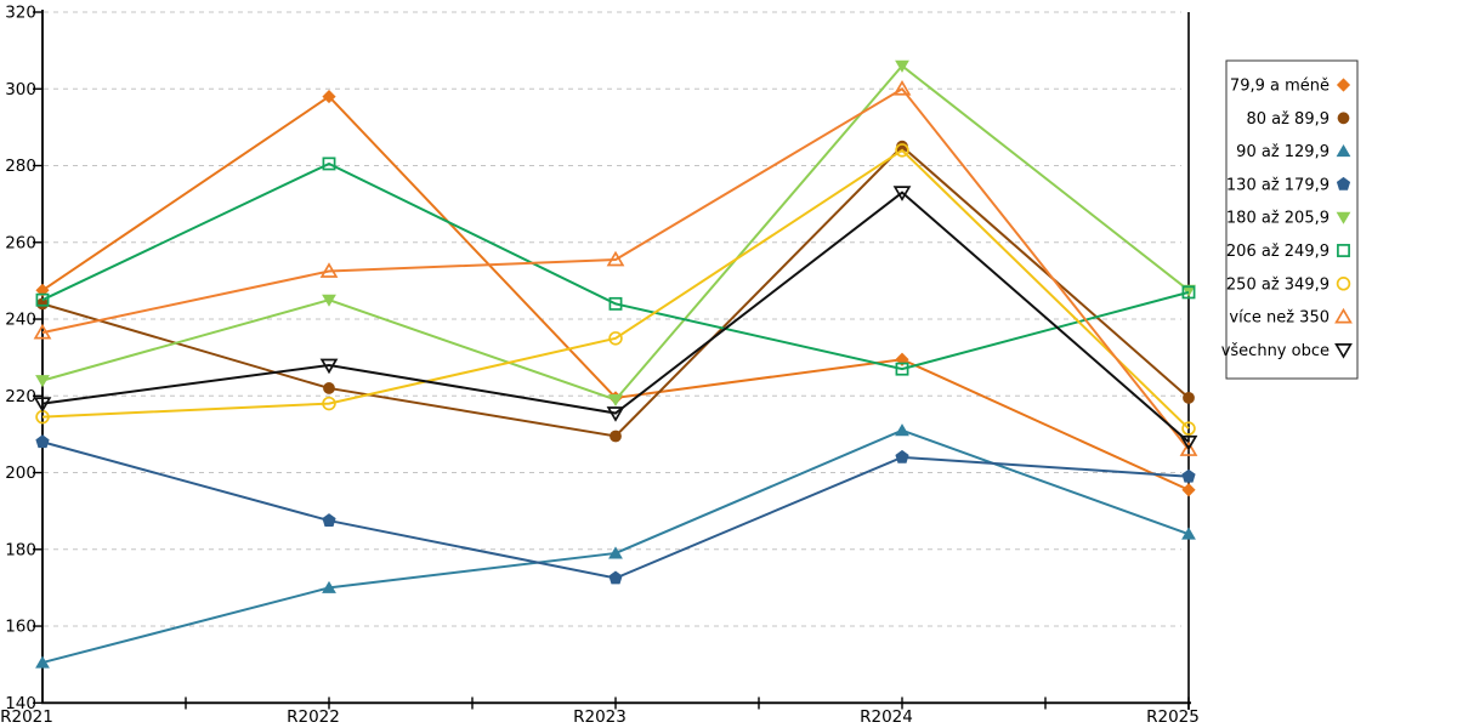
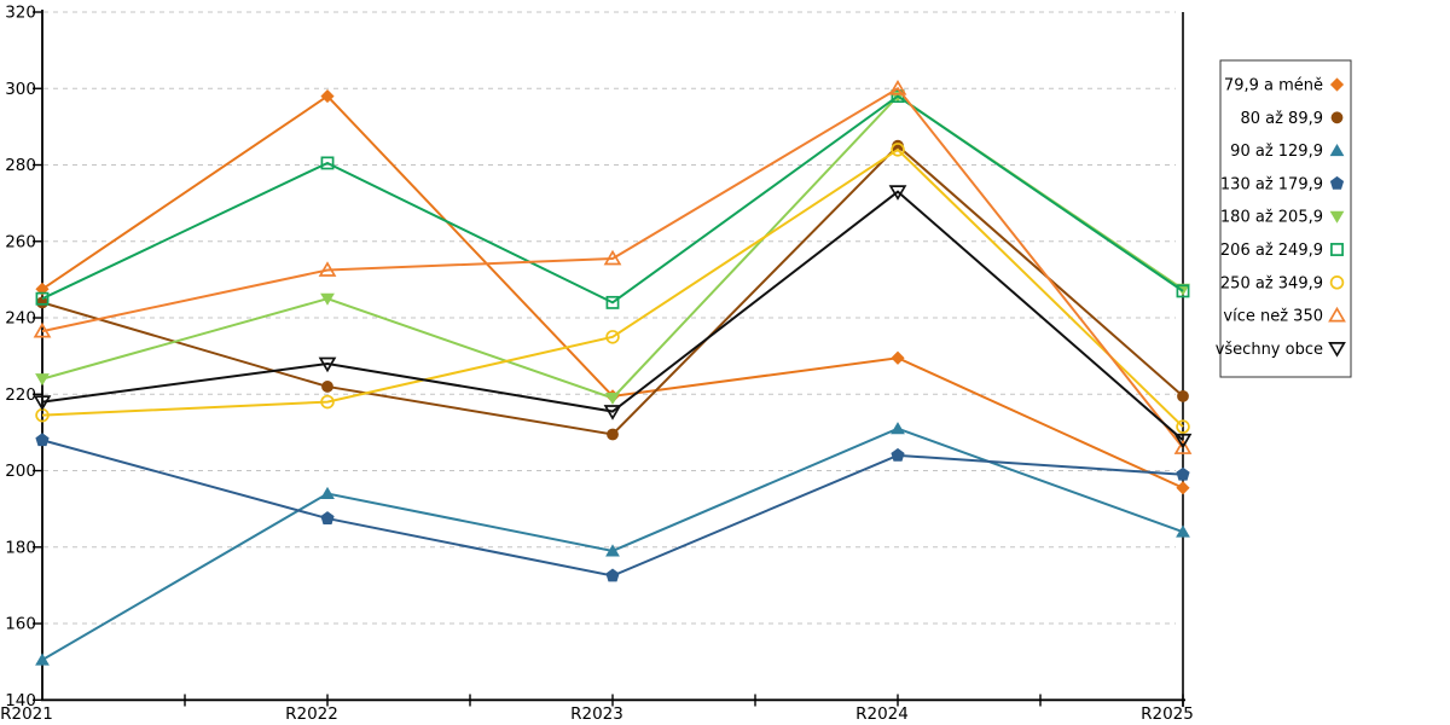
90 až 129,9/R2022: 170 -> 194
180 až 205,9/R2024: 306 -> 298
206 až 249,9/R2024: 227 -> 298
